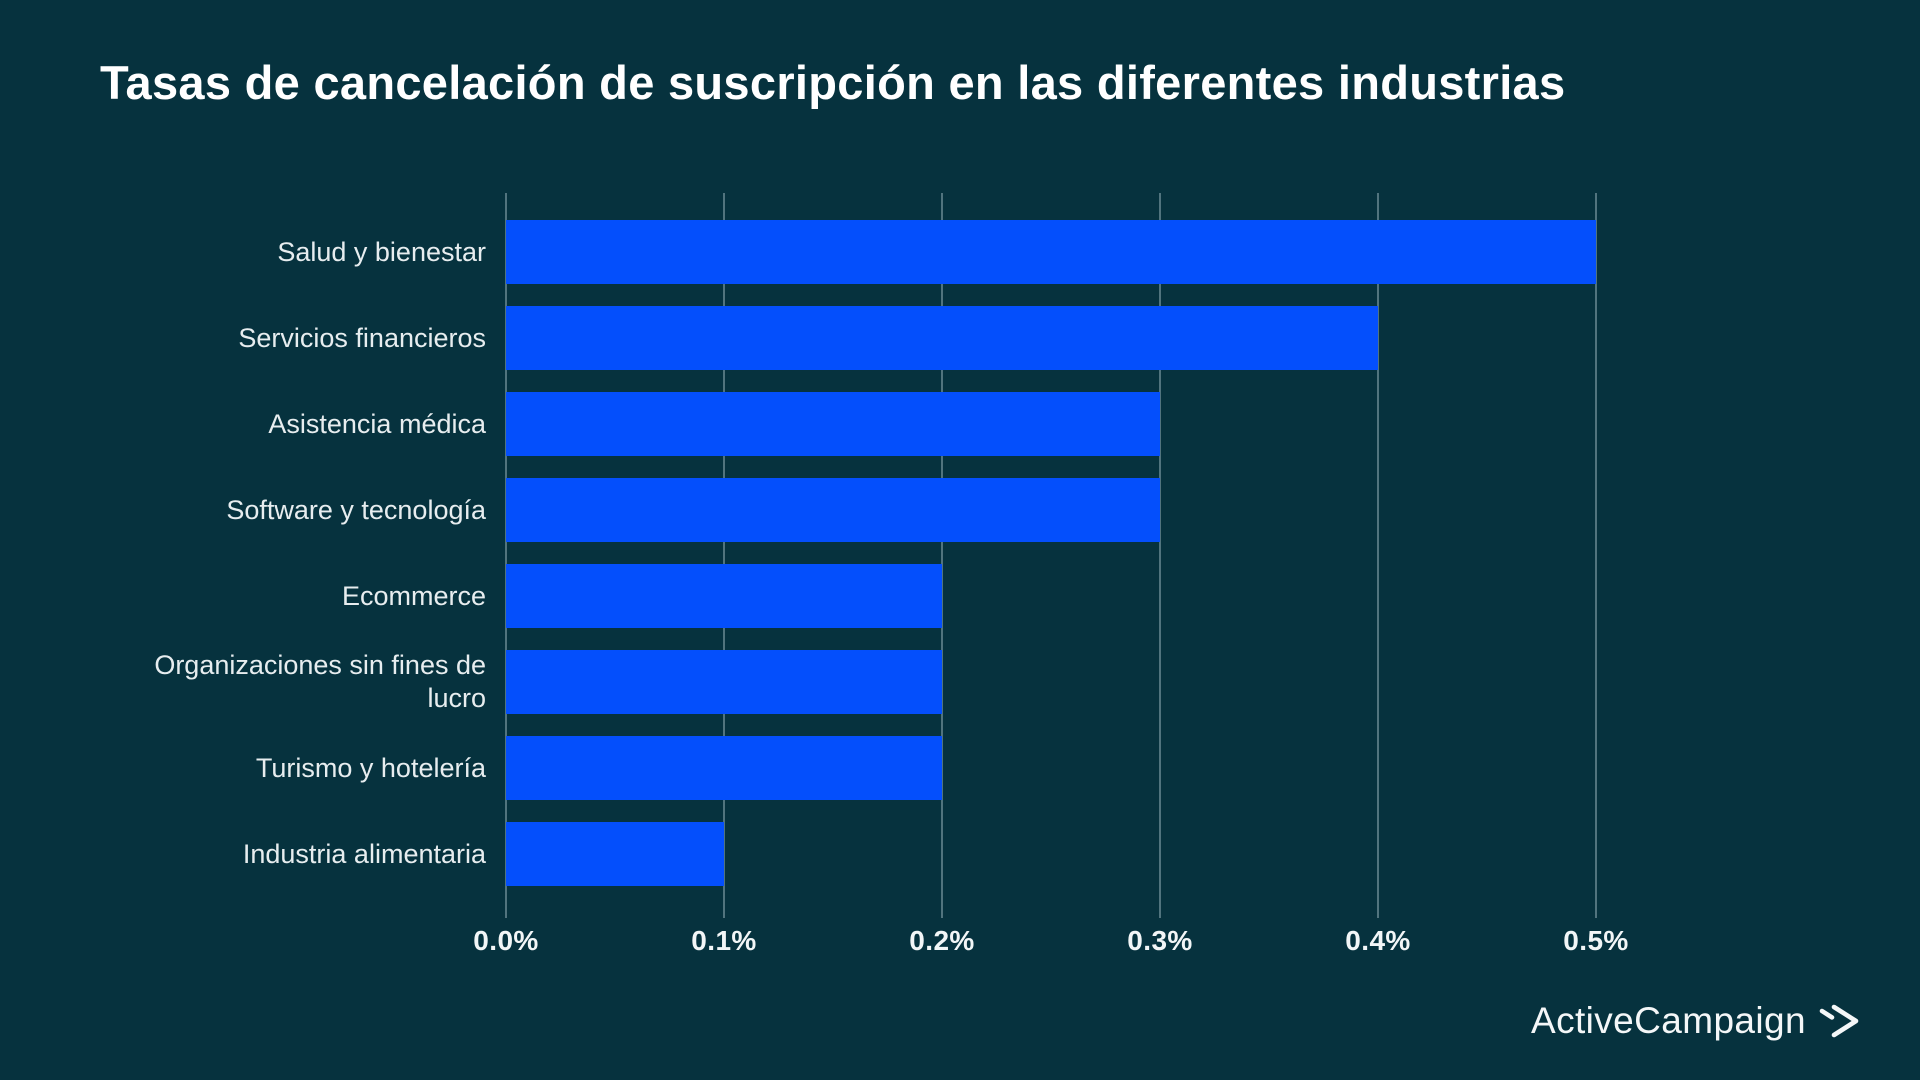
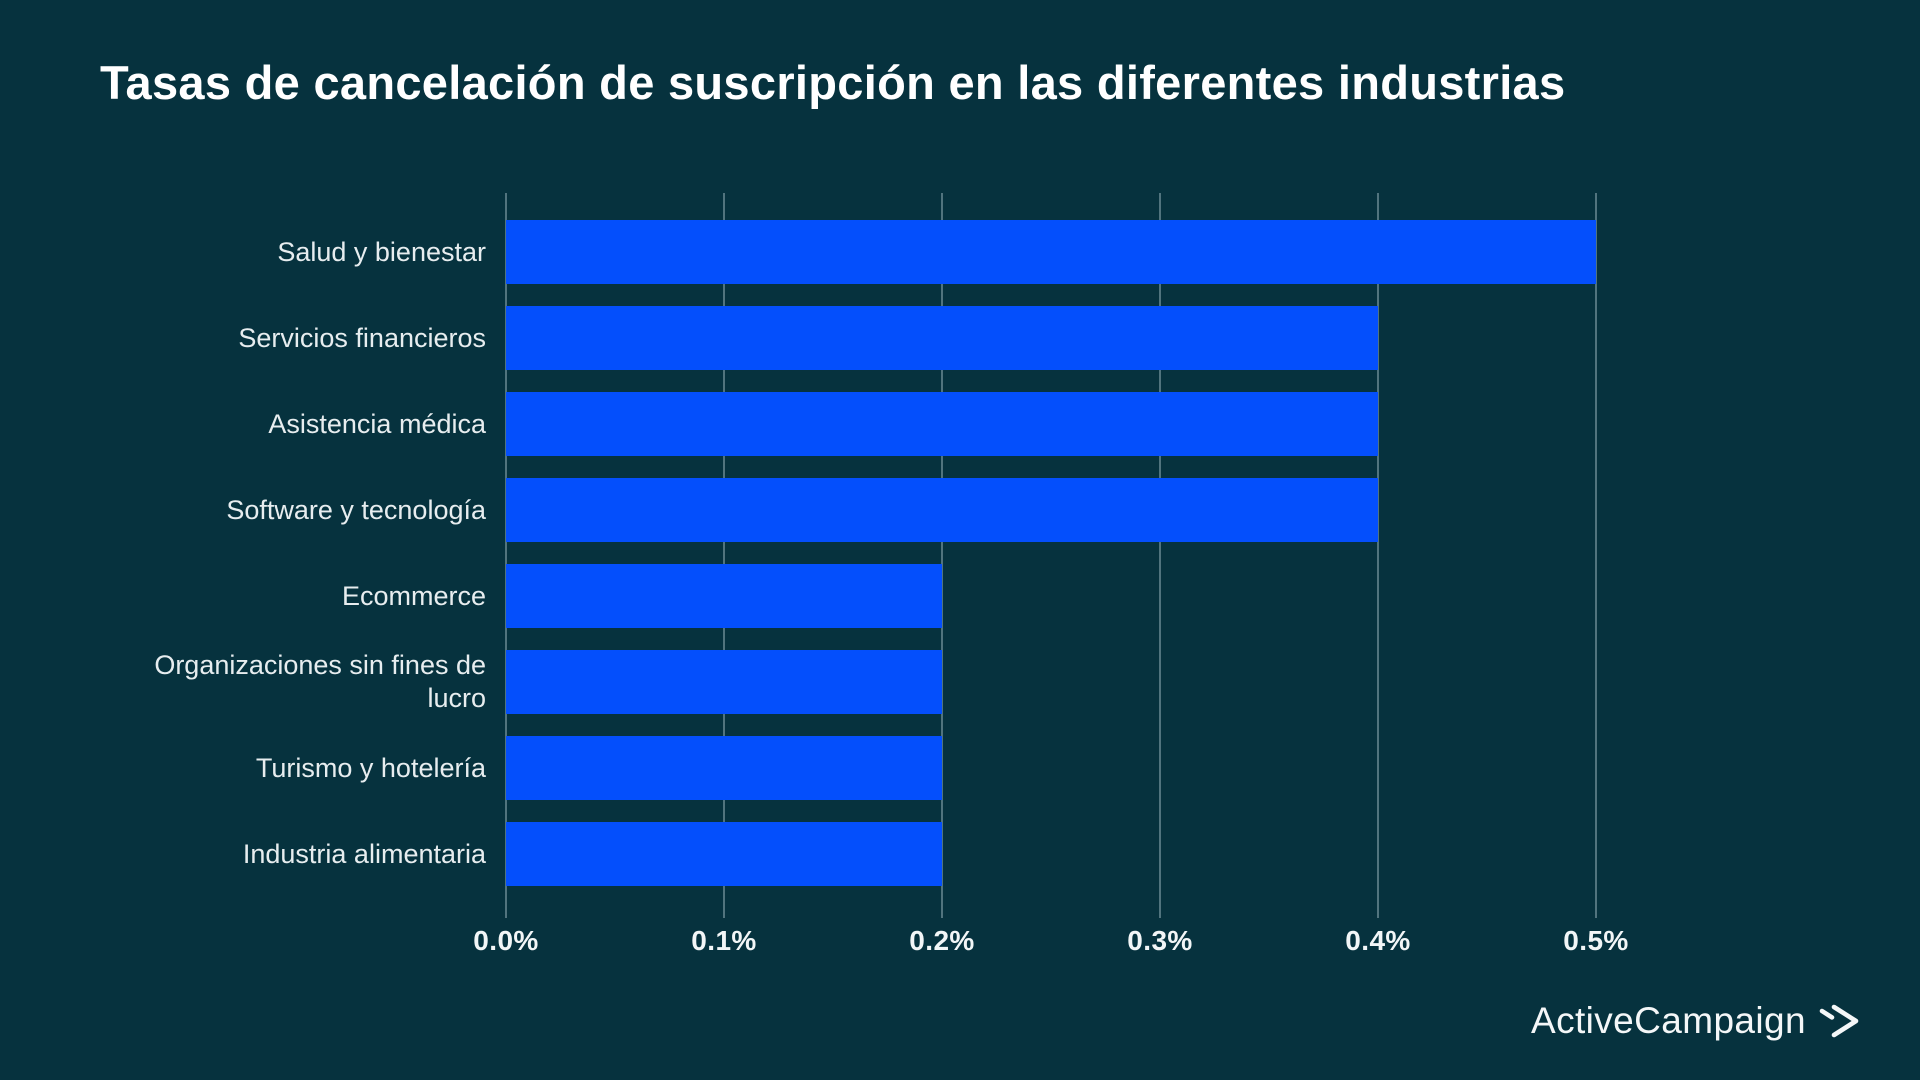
Asistencia médica: 0.3% -> 0.4%
Software y tecnología: 0.3% -> 0.4%
Industria alimentaria: 0.1% -> 0.2%
